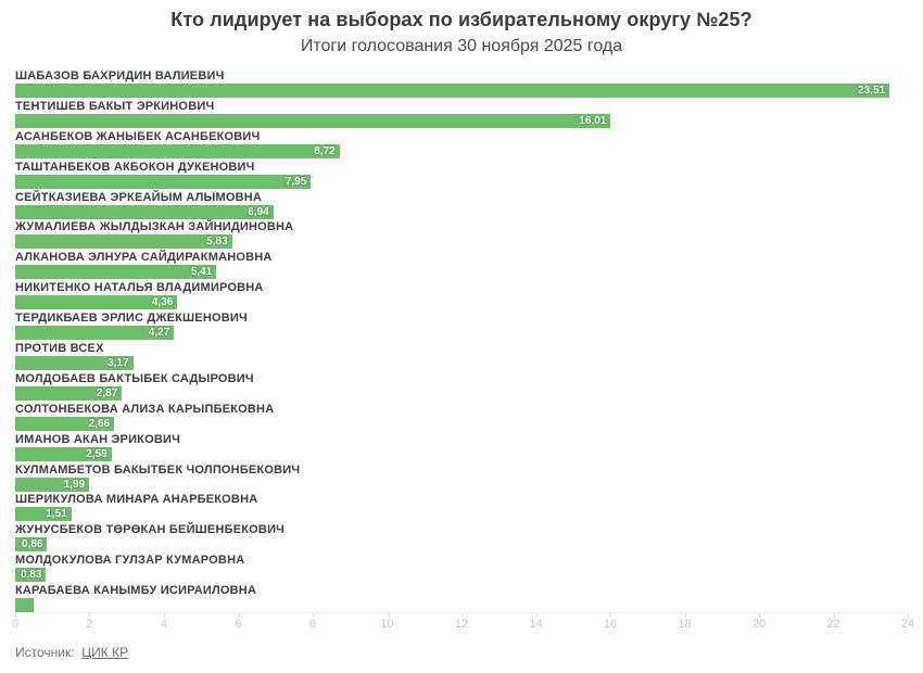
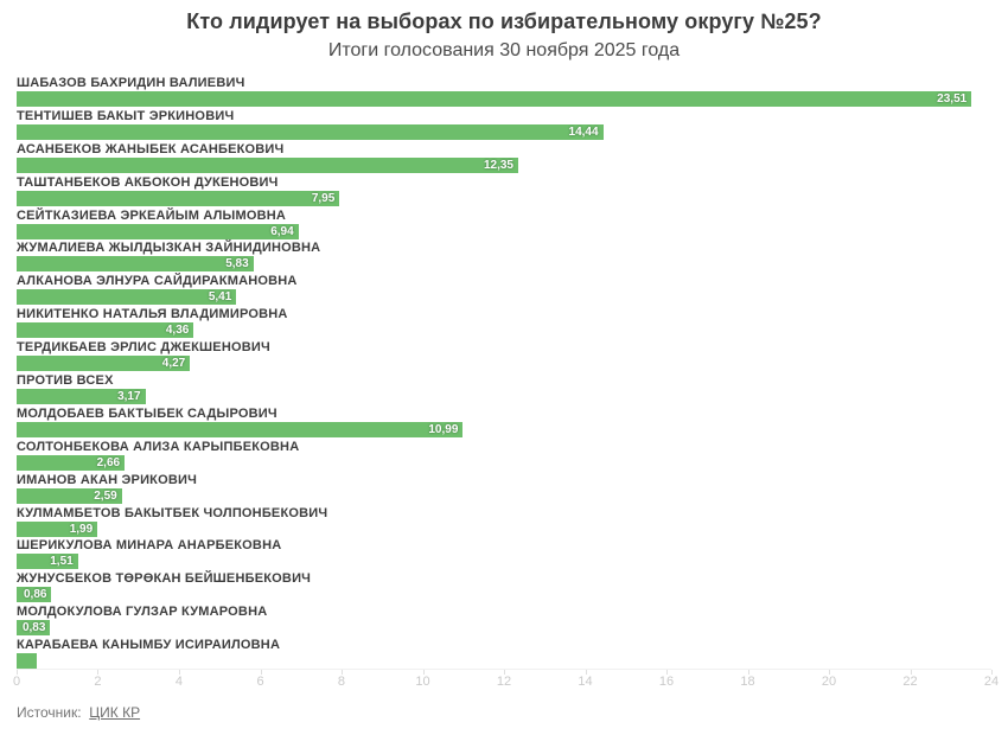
ТЕНТИШЕВ БАКЫТ ЭРКИНОВИЧ: 16,01 -> 14,44
АСАНБЕКОВ ЖАНЫБЕК АСАНБЕКОВИЧ: 8,72 -> 12,35
МОЛДОБАЕВ БАКТЫБЕК САДЫРОВИЧ: 2,87 -> 10,99
